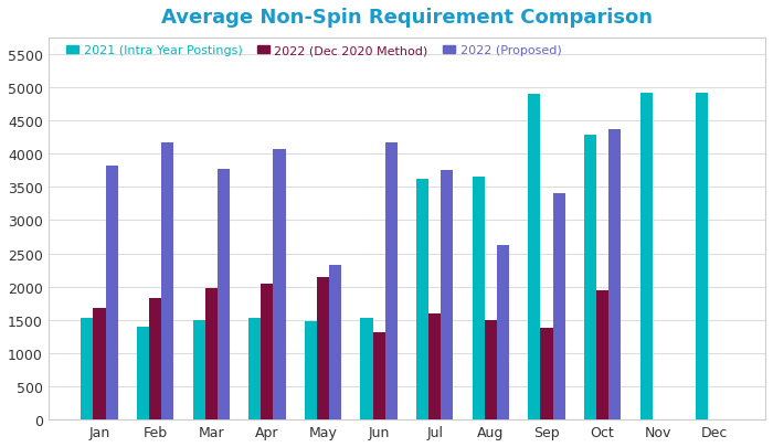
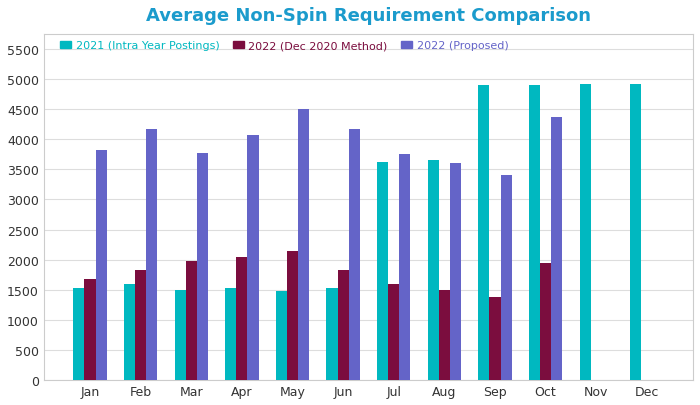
2021 (Intra Year Postings)/Feb: 1400 -> 1600
2022 (Proposed)/May: 2320 -> 4500
2022 (Dec 2020 Method)/Jun: 1320 -> 1820
2022 (Proposed)/Aug: 2620 -> 3600
2021 (Intra Year Postings)/Oct: 4280 -> 4900
